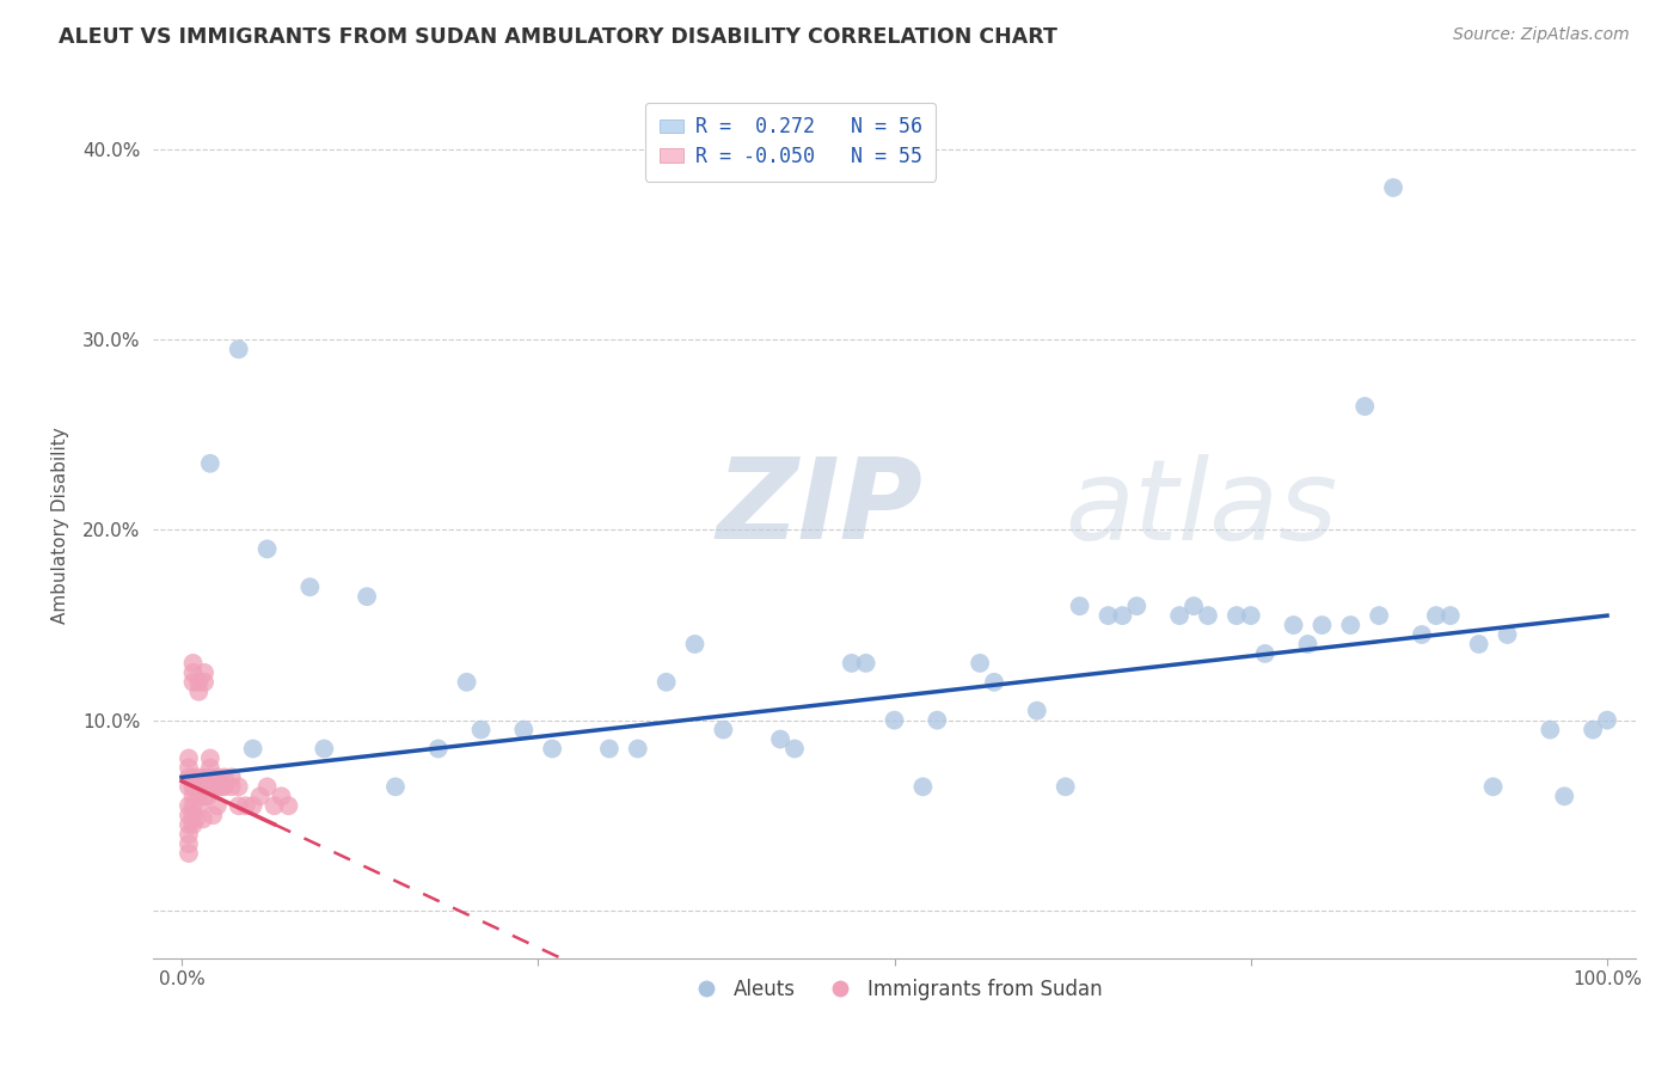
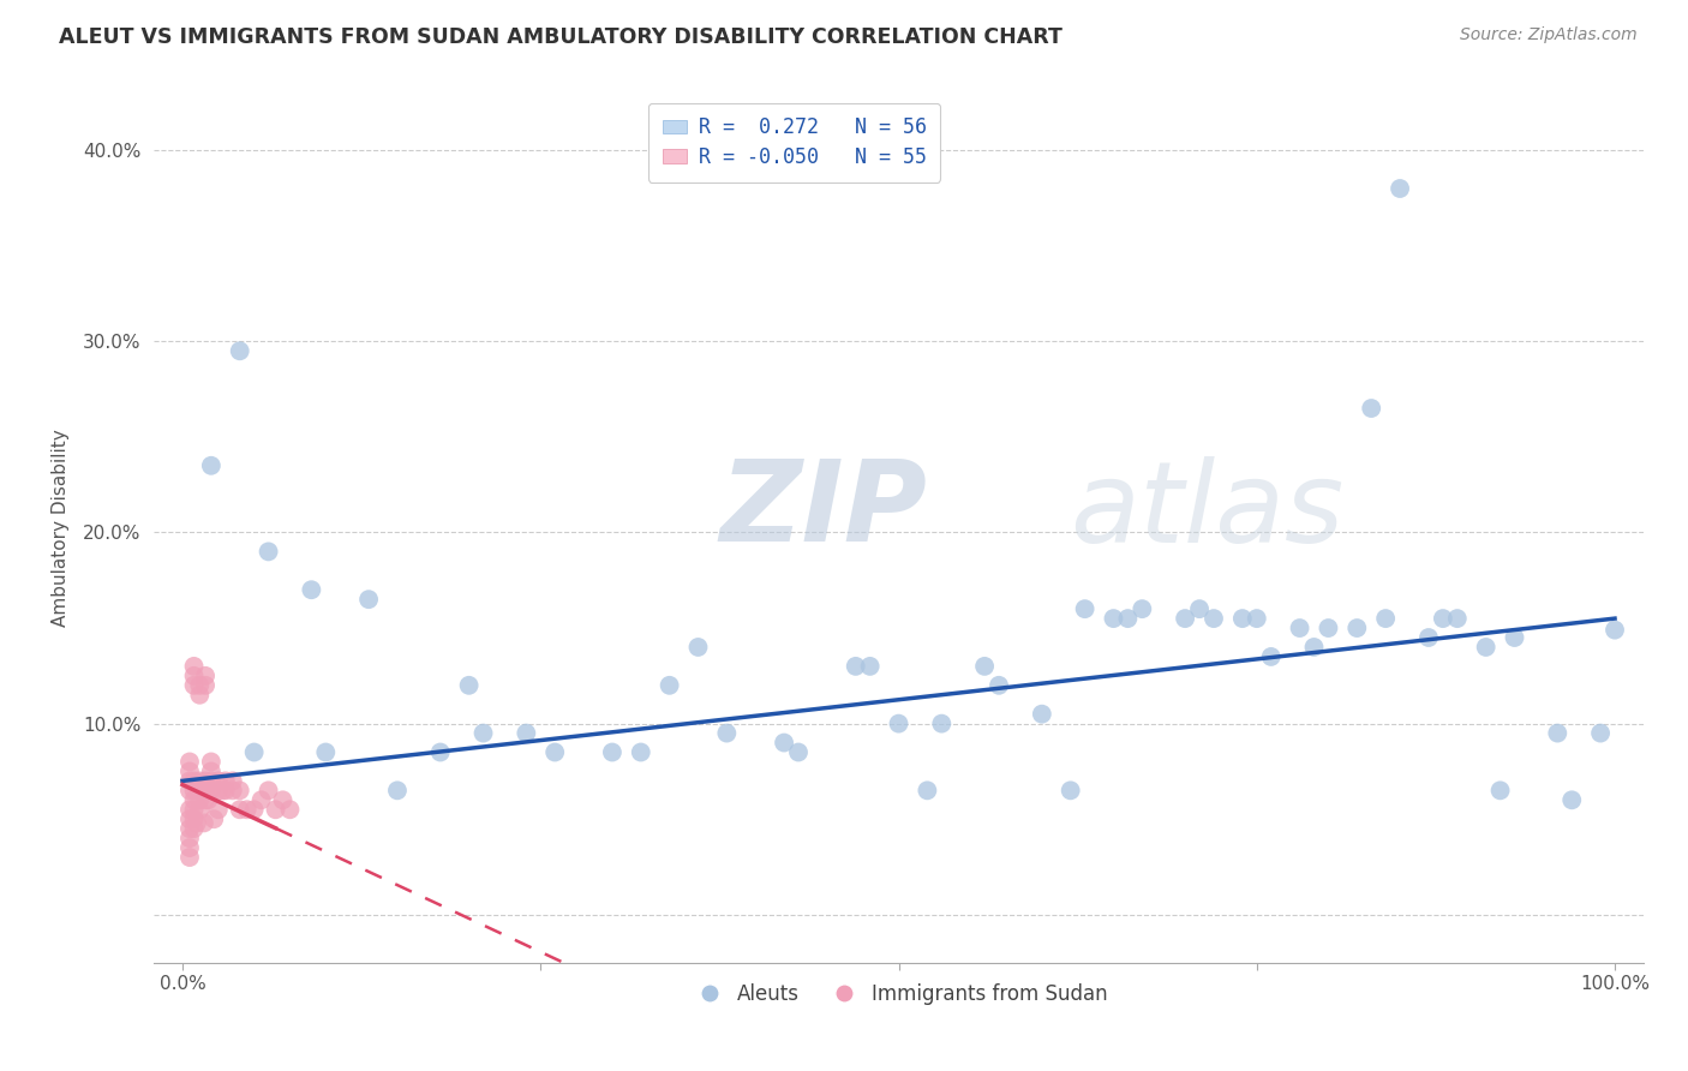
Aleuts/100.0%: 10.0% -> 14.9%
